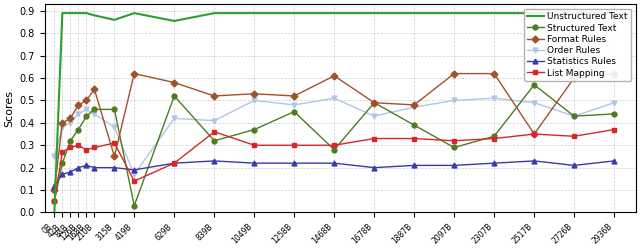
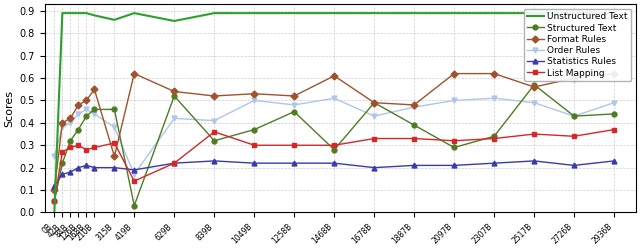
Format Rules/629B: 0.58 -> 0.54
Format Rules/2517B: 0.35 -> 0.56
